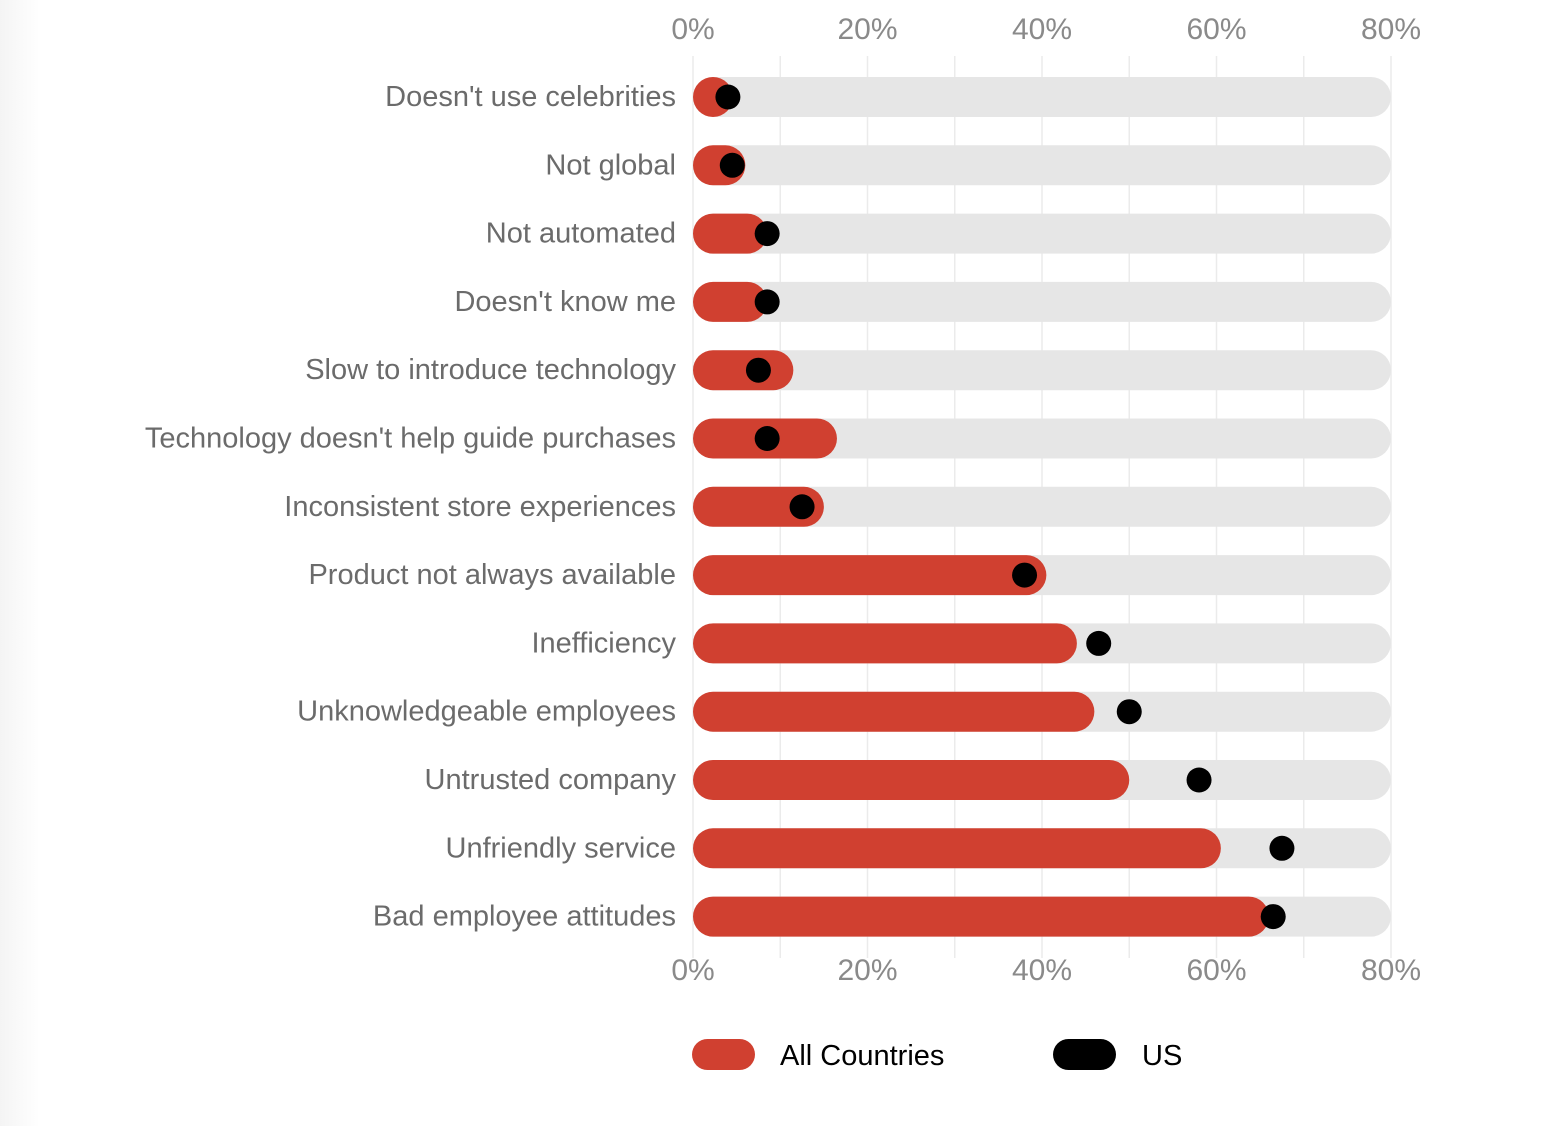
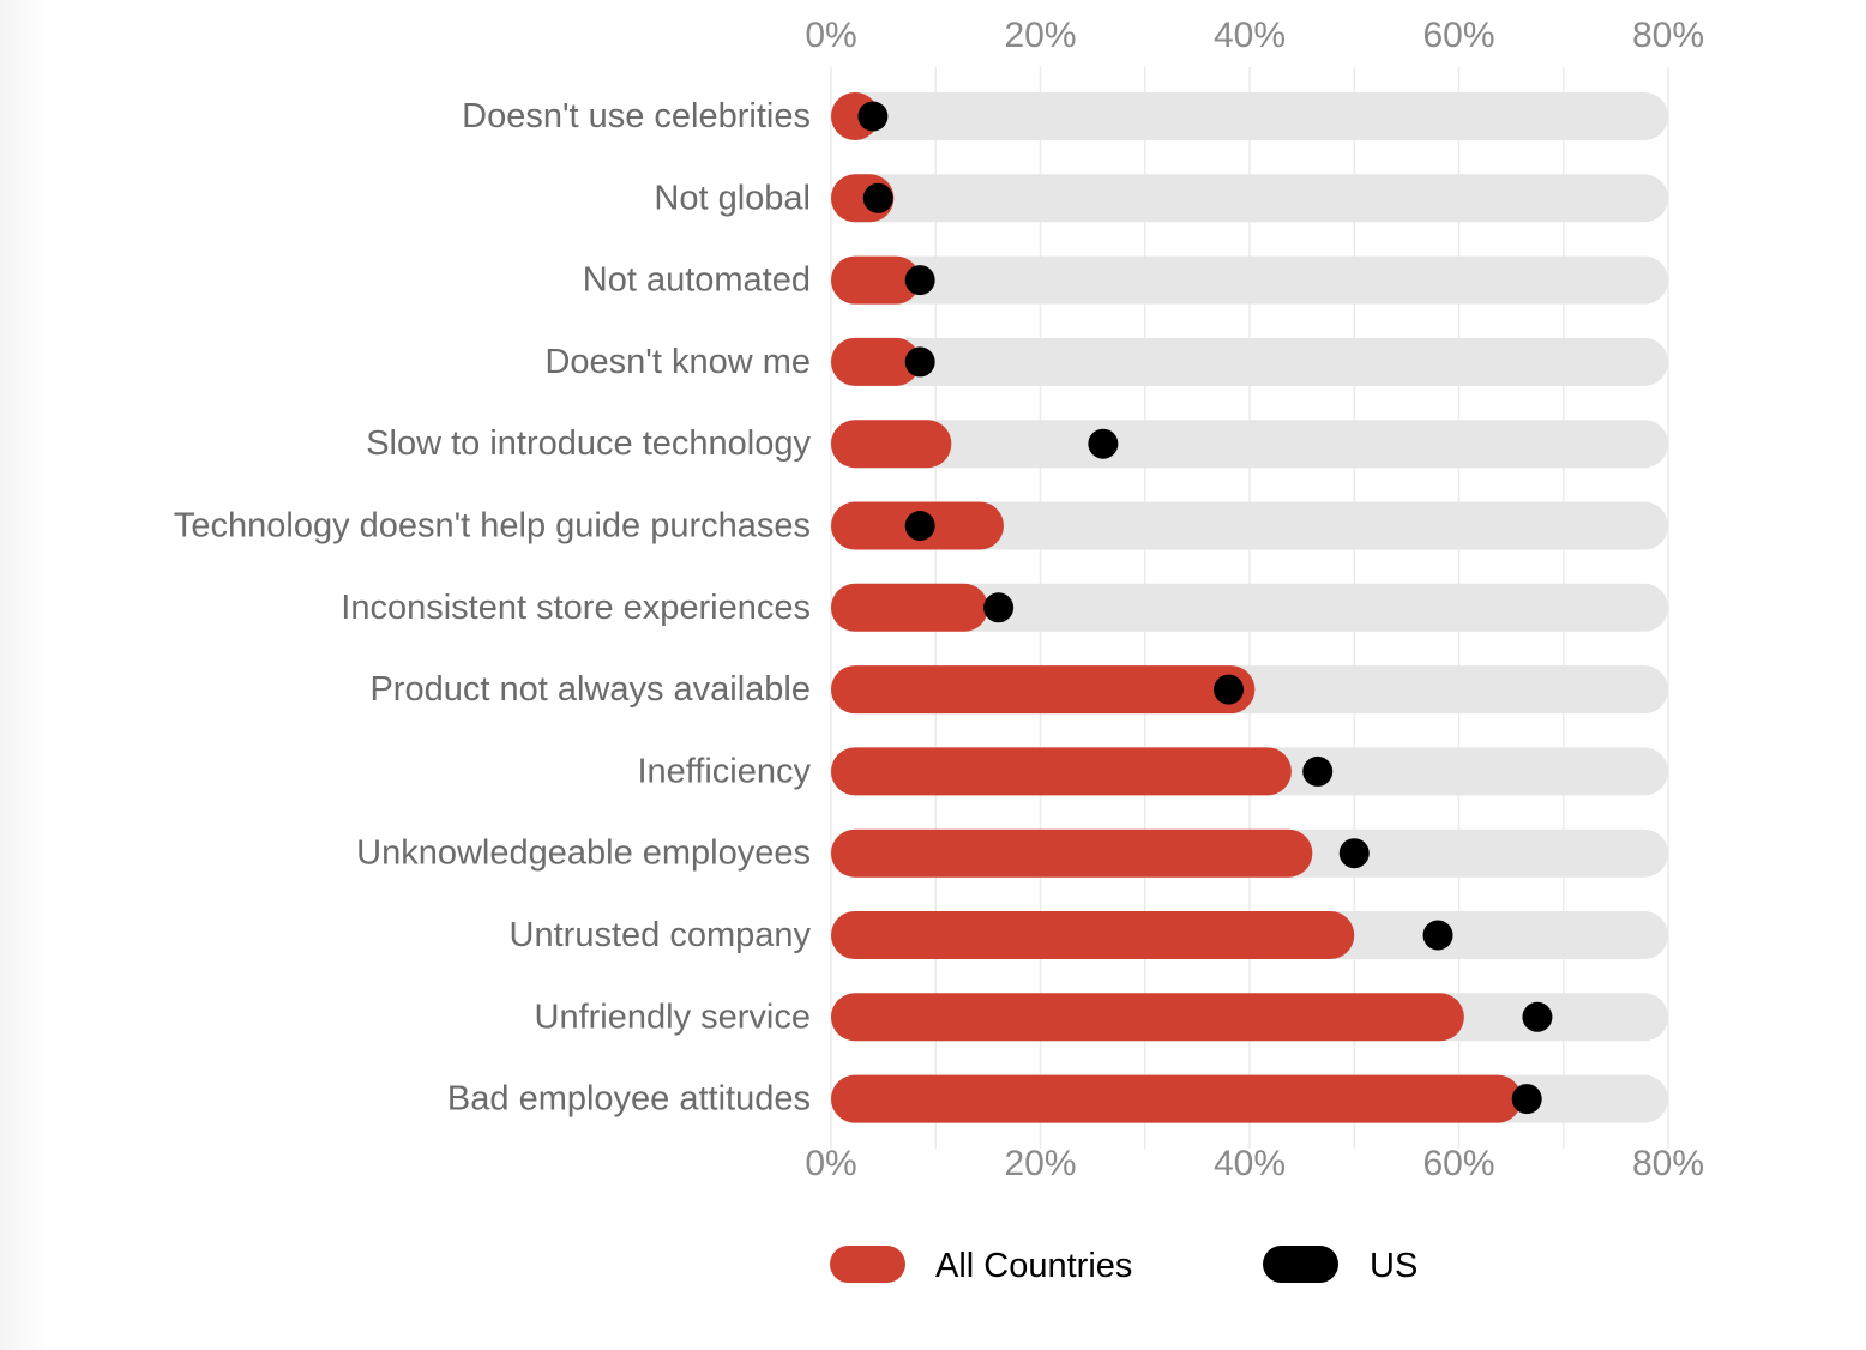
US/Slow to introduce technology: 8% -> 26%
US/Inconsistent store experiences: 12% -> 16%
